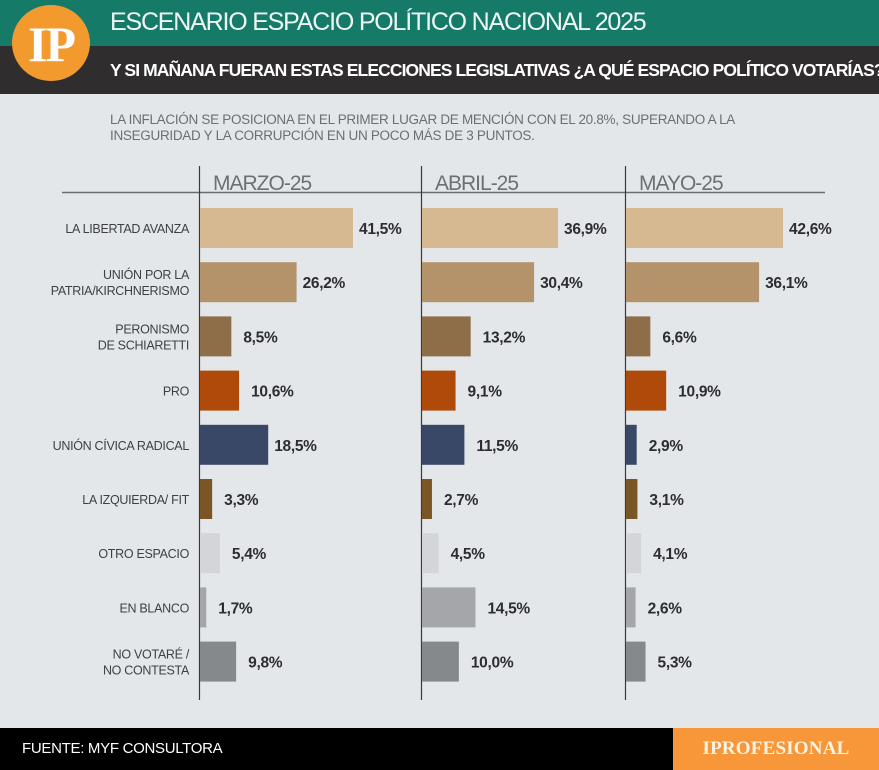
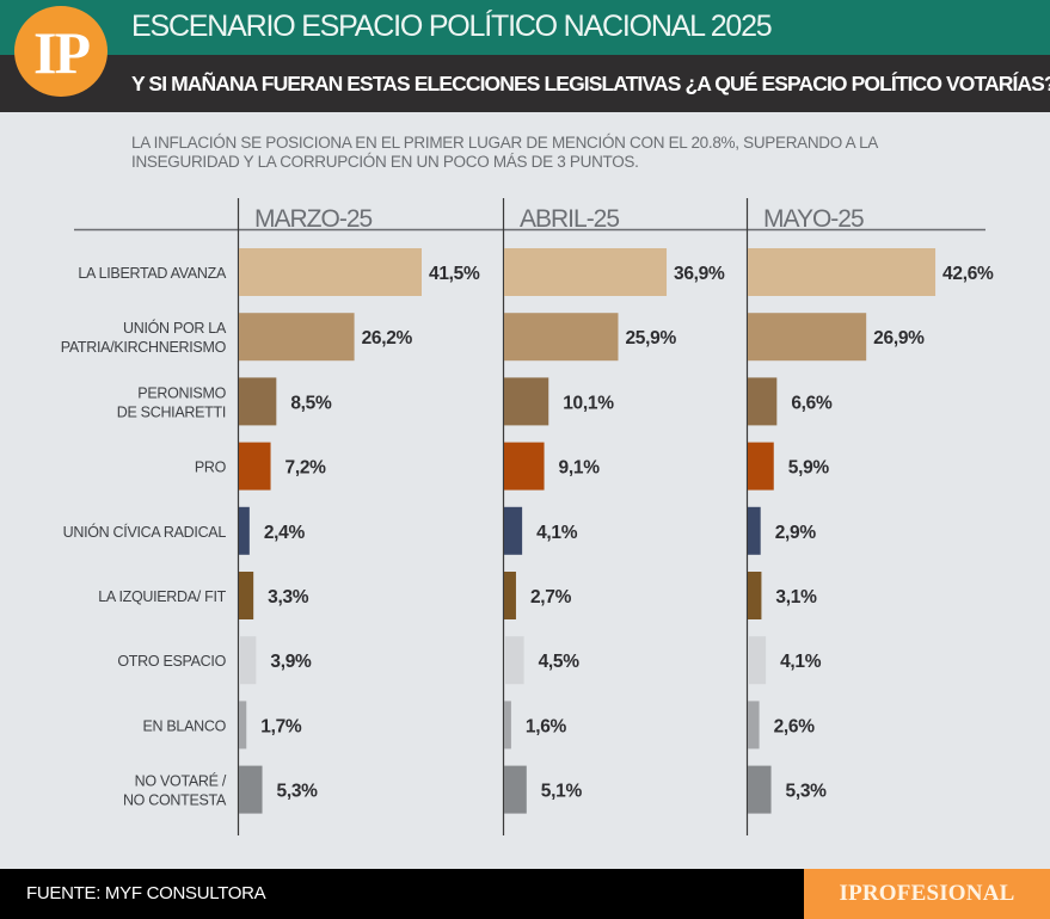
ABRIL-25/UNIÓN POR LA PATRIA/KIRCHNERISMO: 30,4% -> 25,9%
MAYO-25/UNIÓN POR LA PATRIA/KIRCHNERISMO: 36,1% -> 26,9%
ABRIL-25/PERONISMO DE SCHIARETTI: 13,2% -> 10,1%
MARZO-25/PRO: 10,6% -> 7,2%
MAYO-25/PRO: 10,9% -> 5,9%
MARZO-25/UNIÓN CÍVICA RADICAL: 18,5% -> 2,4%
ABRIL-25/UNIÓN CÍVICA RADICAL: 11,5% -> 4,1%
MARZO-25/OTRO ESPACIO: 5,4% -> 3,9%
ABRIL-25/EN BLANCO: 14,5% -> 1,6%
MARZO-25/NO VOTARÉ / NO CONTESTA: 9,8% -> 5,3%
ABRIL-25/NO VOTARÉ / NO CONTESTA: 10,0% -> 5,1%
